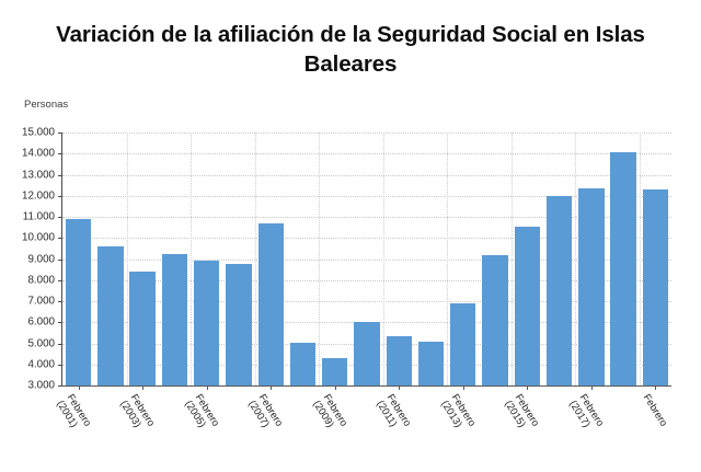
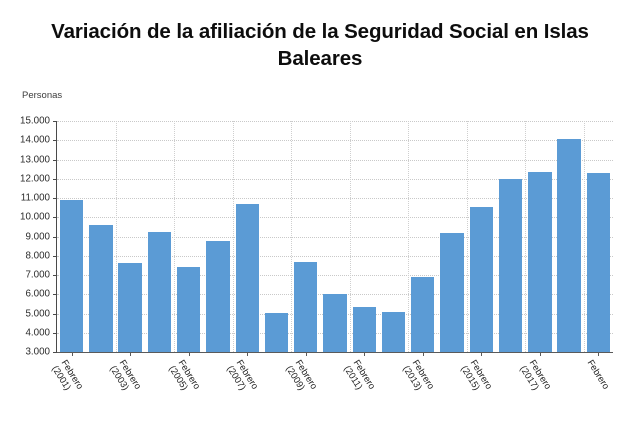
Febrero (2003): 8400 -> 7600
Febrero (2005): 8900 -> 7400
Febrero (2009): 4300 -> 7700
